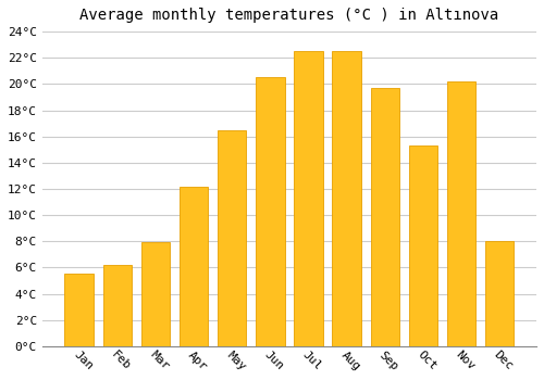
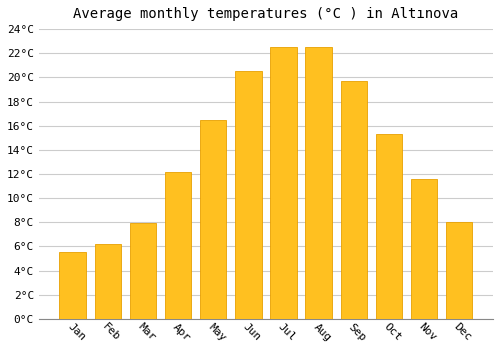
Nov: 20.2°C -> 11.6°C
